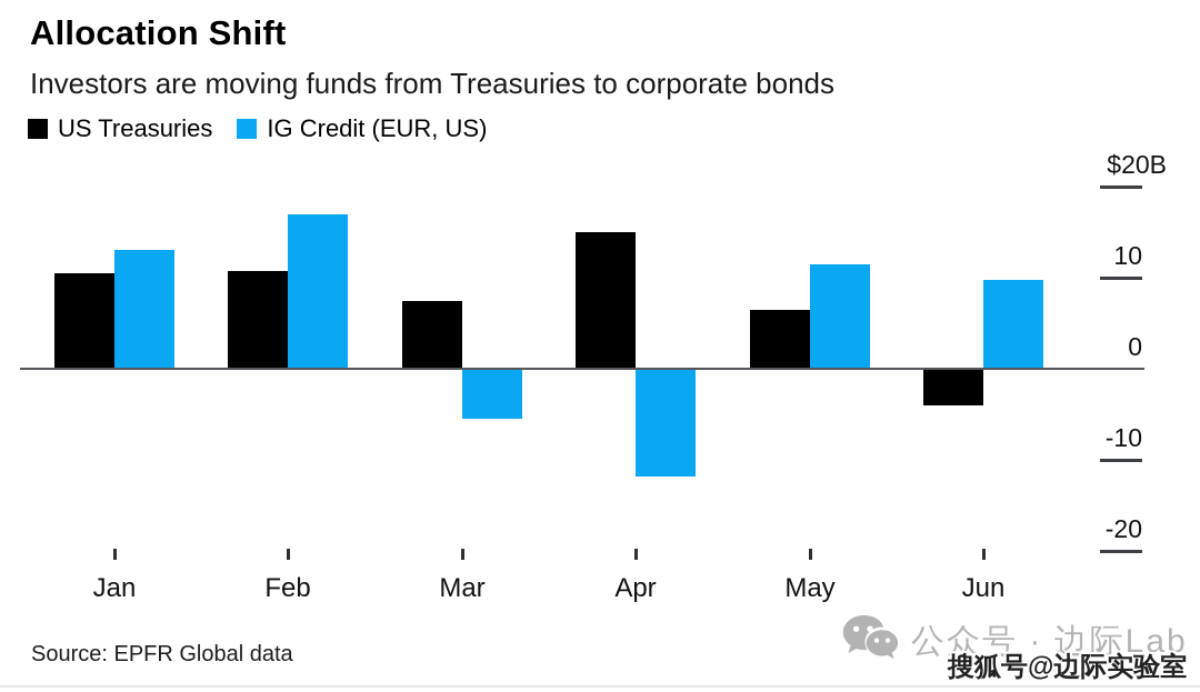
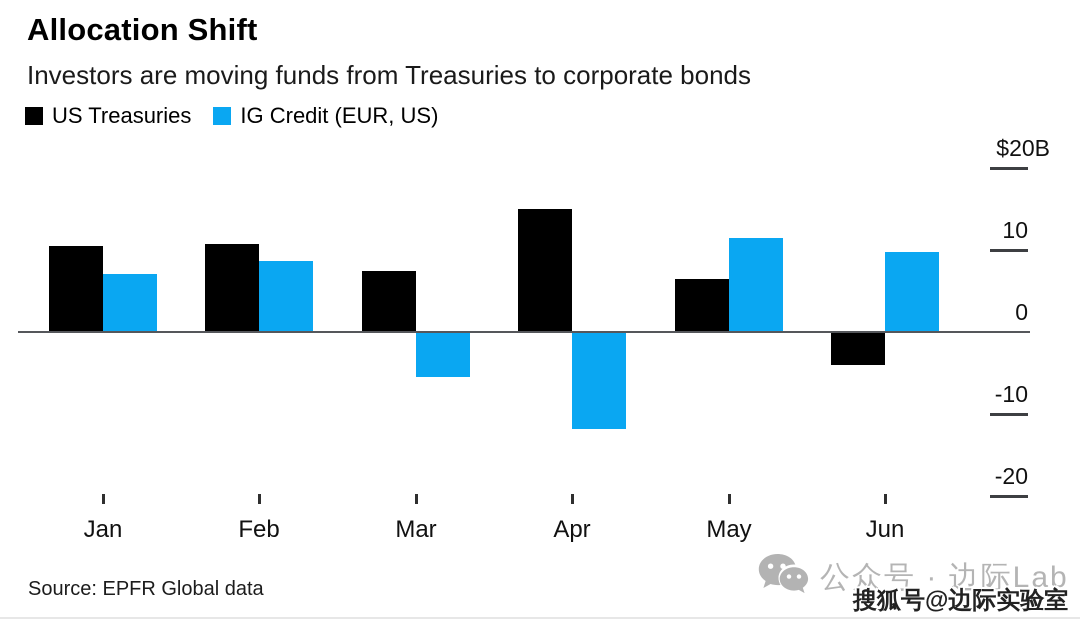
IG Credit (EUR, US)/Jan: 13 -> 7
IG Credit (EUR, US)/Feb: 17 -> 9
